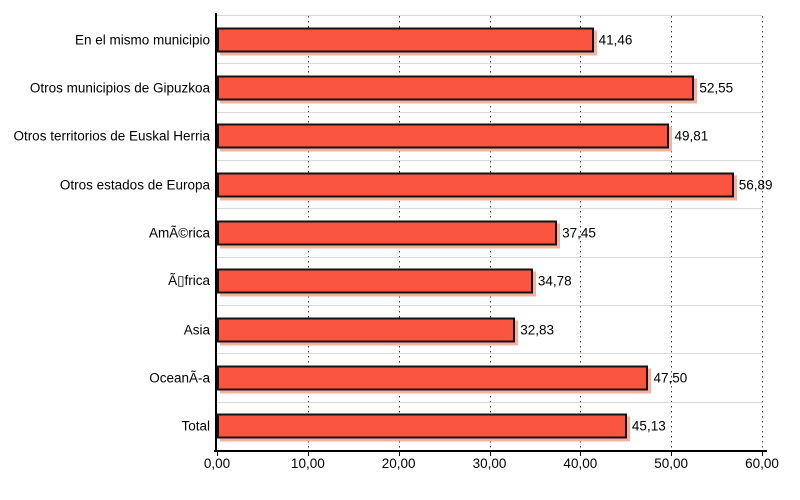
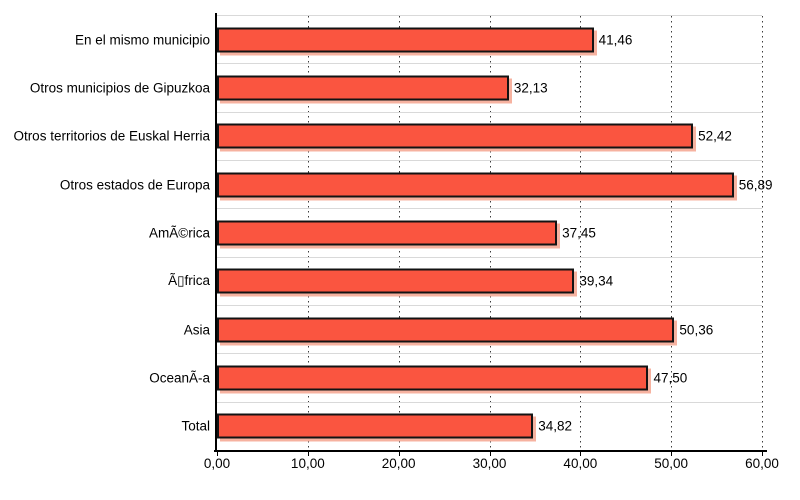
Otros municipios de Gipuzkoa: 52,55 -> 32,13
Otros territorios de Euskal Herria: 49,81 -> 52,42
Ã▯frica: 34,78 -> 39,34
Asia: 32,83 -> 50,36
Total: 45,13 -> 34,82
